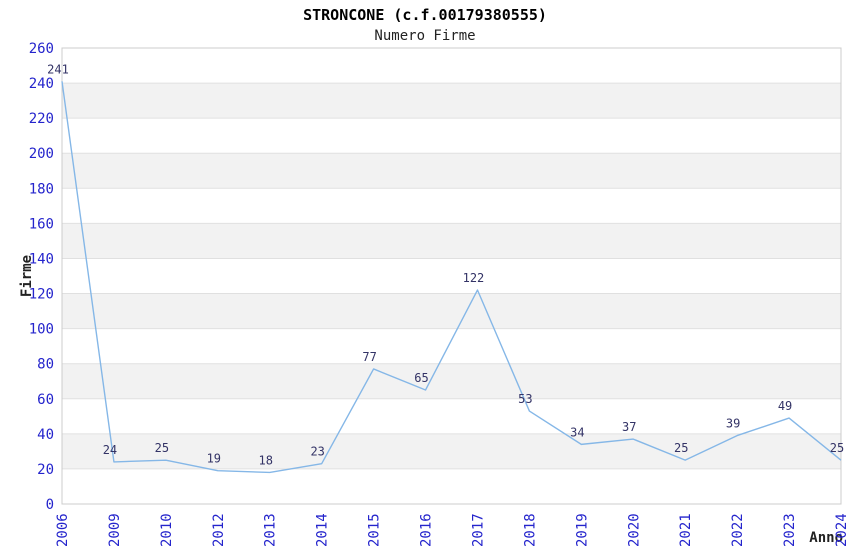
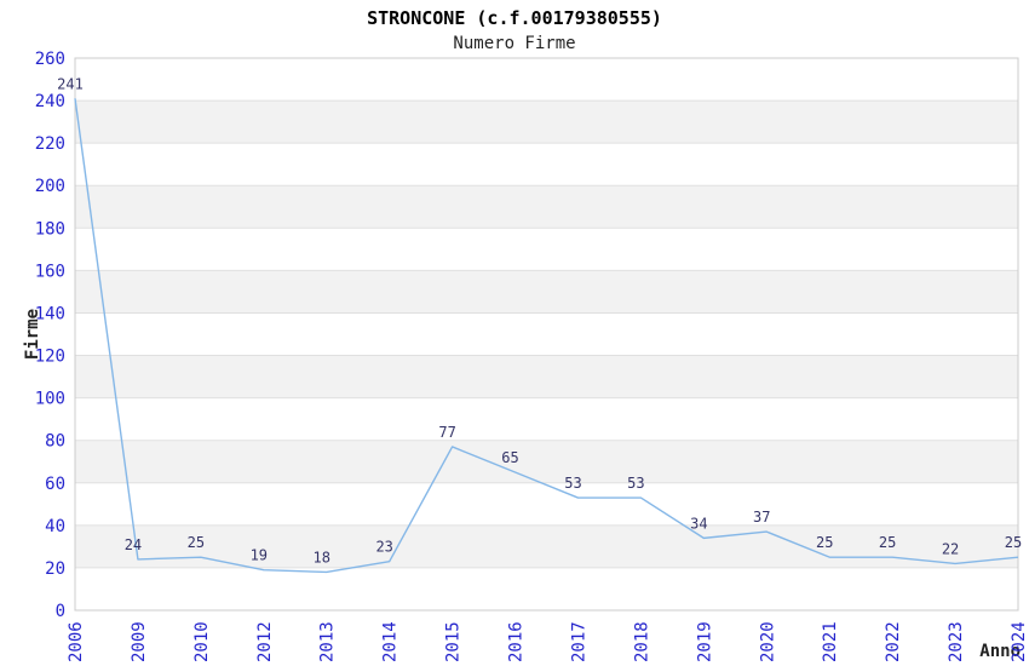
2017: 122 -> 53
2022: 39 -> 25
2023: 49 -> 22
